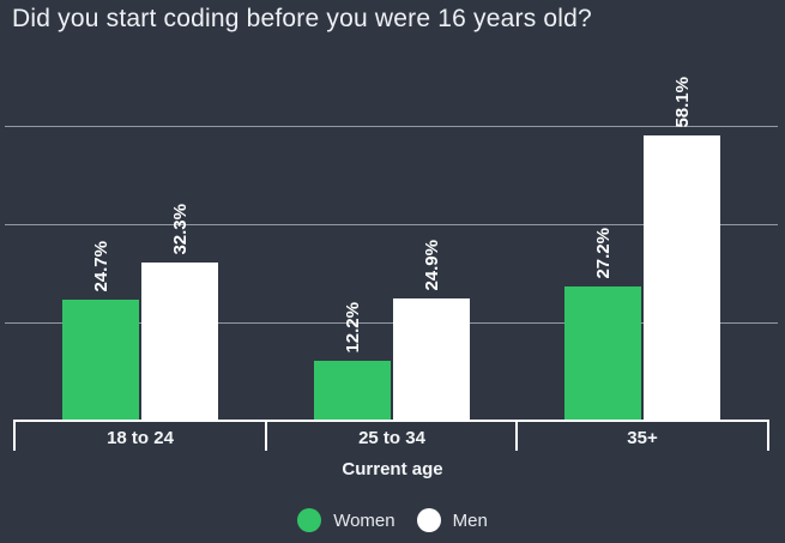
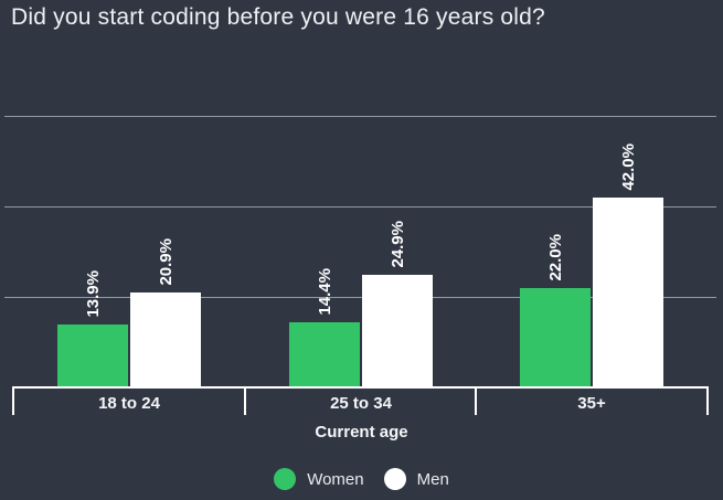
Women/18 to 24: 24.7% -> 13.9%
Men/18 to 24: 32.3% -> 20.9%
Women/25 to 34: 12.2% -> 14.4%
Women/35+: 27.2% -> 22.0%
Men/35+: 58.1% -> 42.0%
